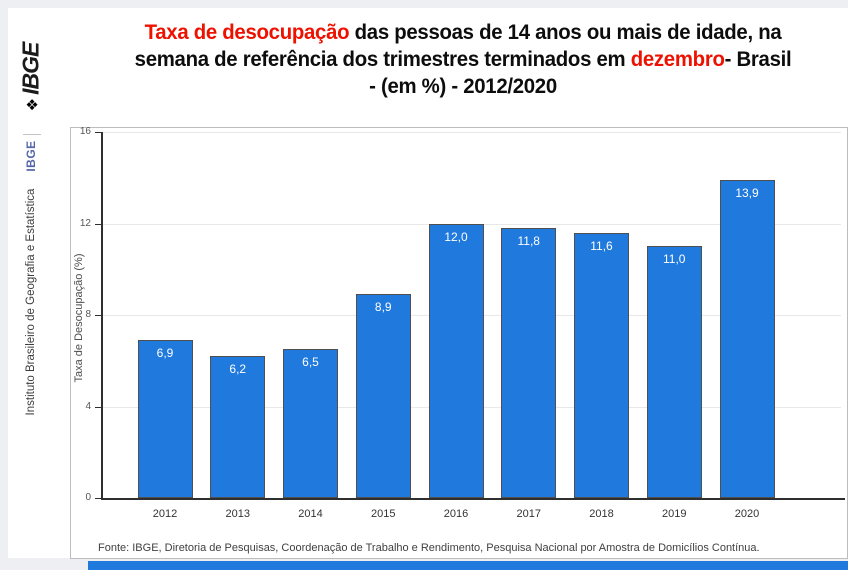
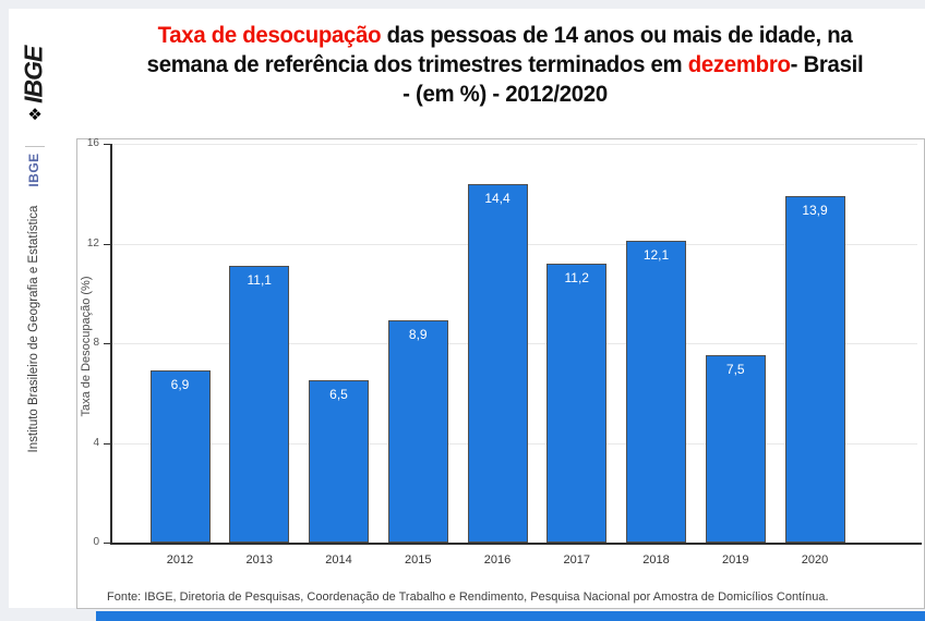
2013: 6,2 -> 11,1
2016: 12,0 -> 14,4
2017: 11,8 -> 11,2
2018: 11,6 -> 12,1
2019: 11,0 -> 7,5
